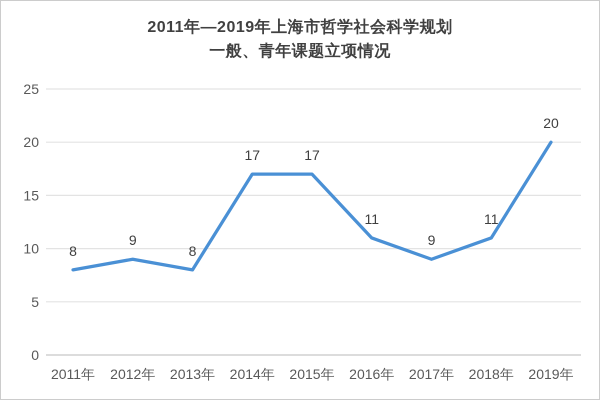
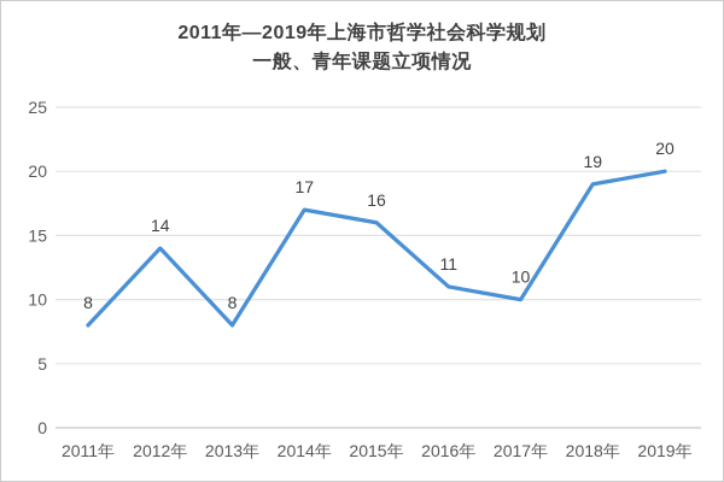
2012年: 9 -> 14
2015年: 17 -> 16
2017年: 9 -> 10
2018年: 11 -> 19
